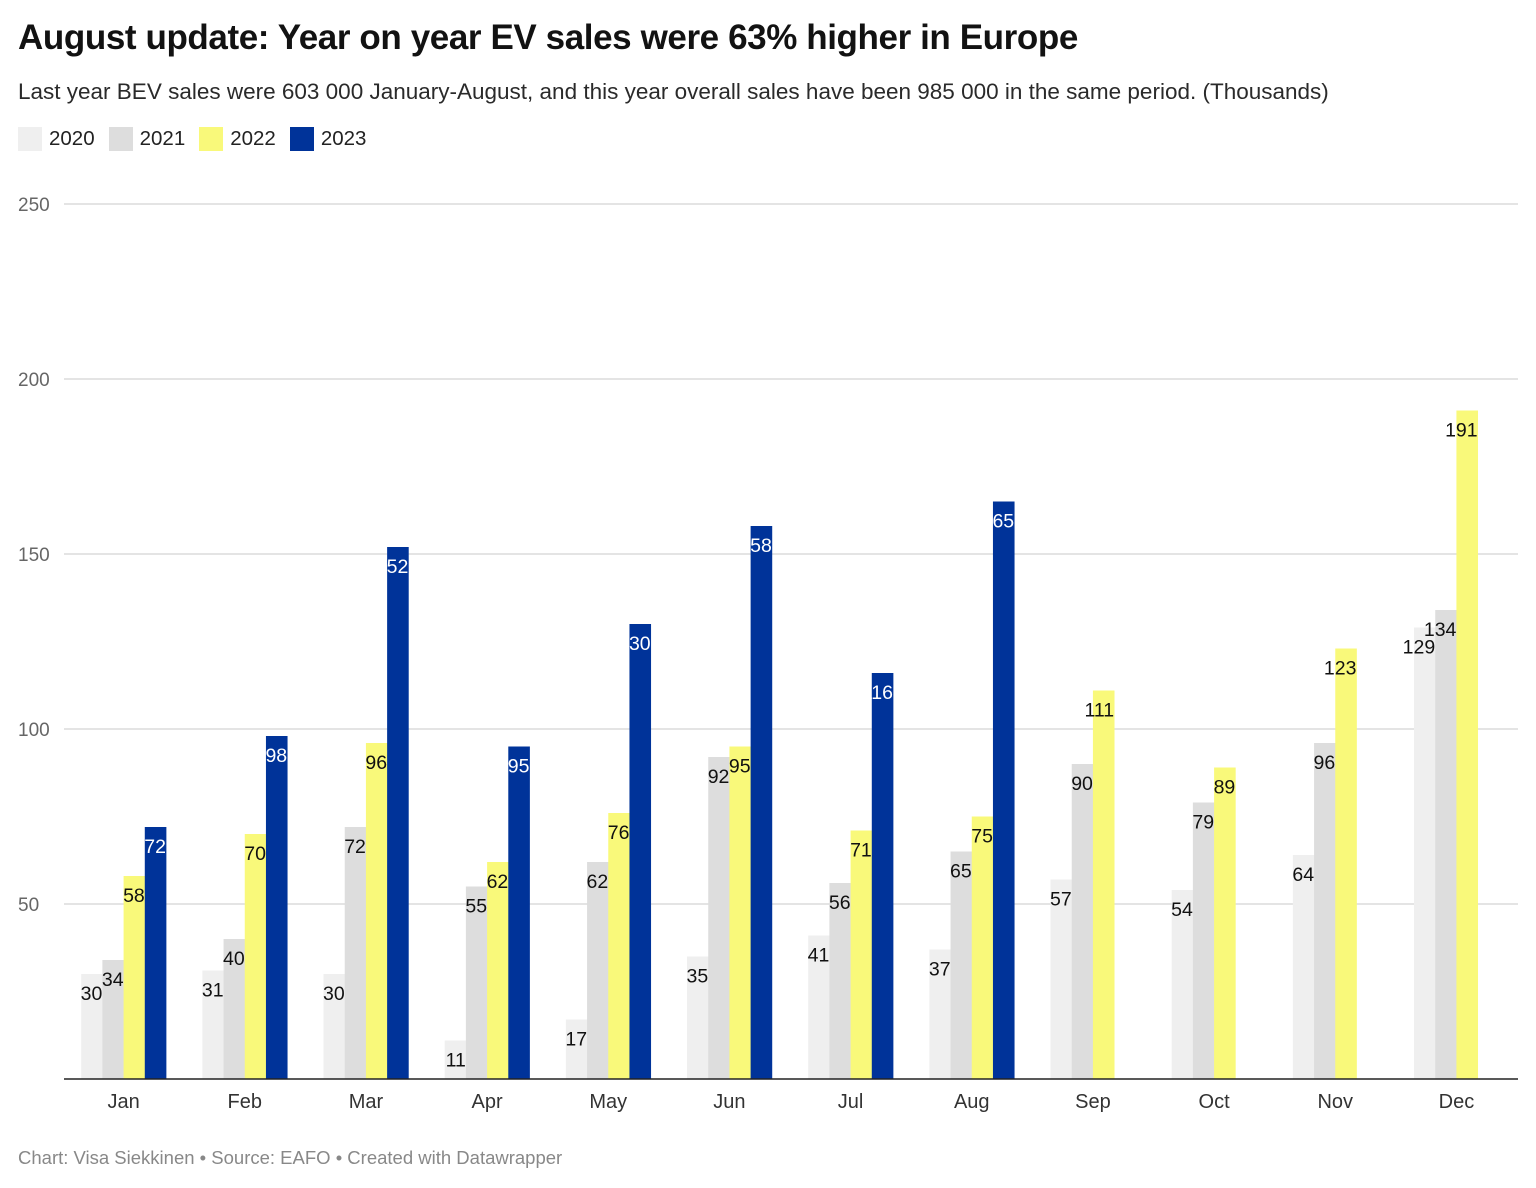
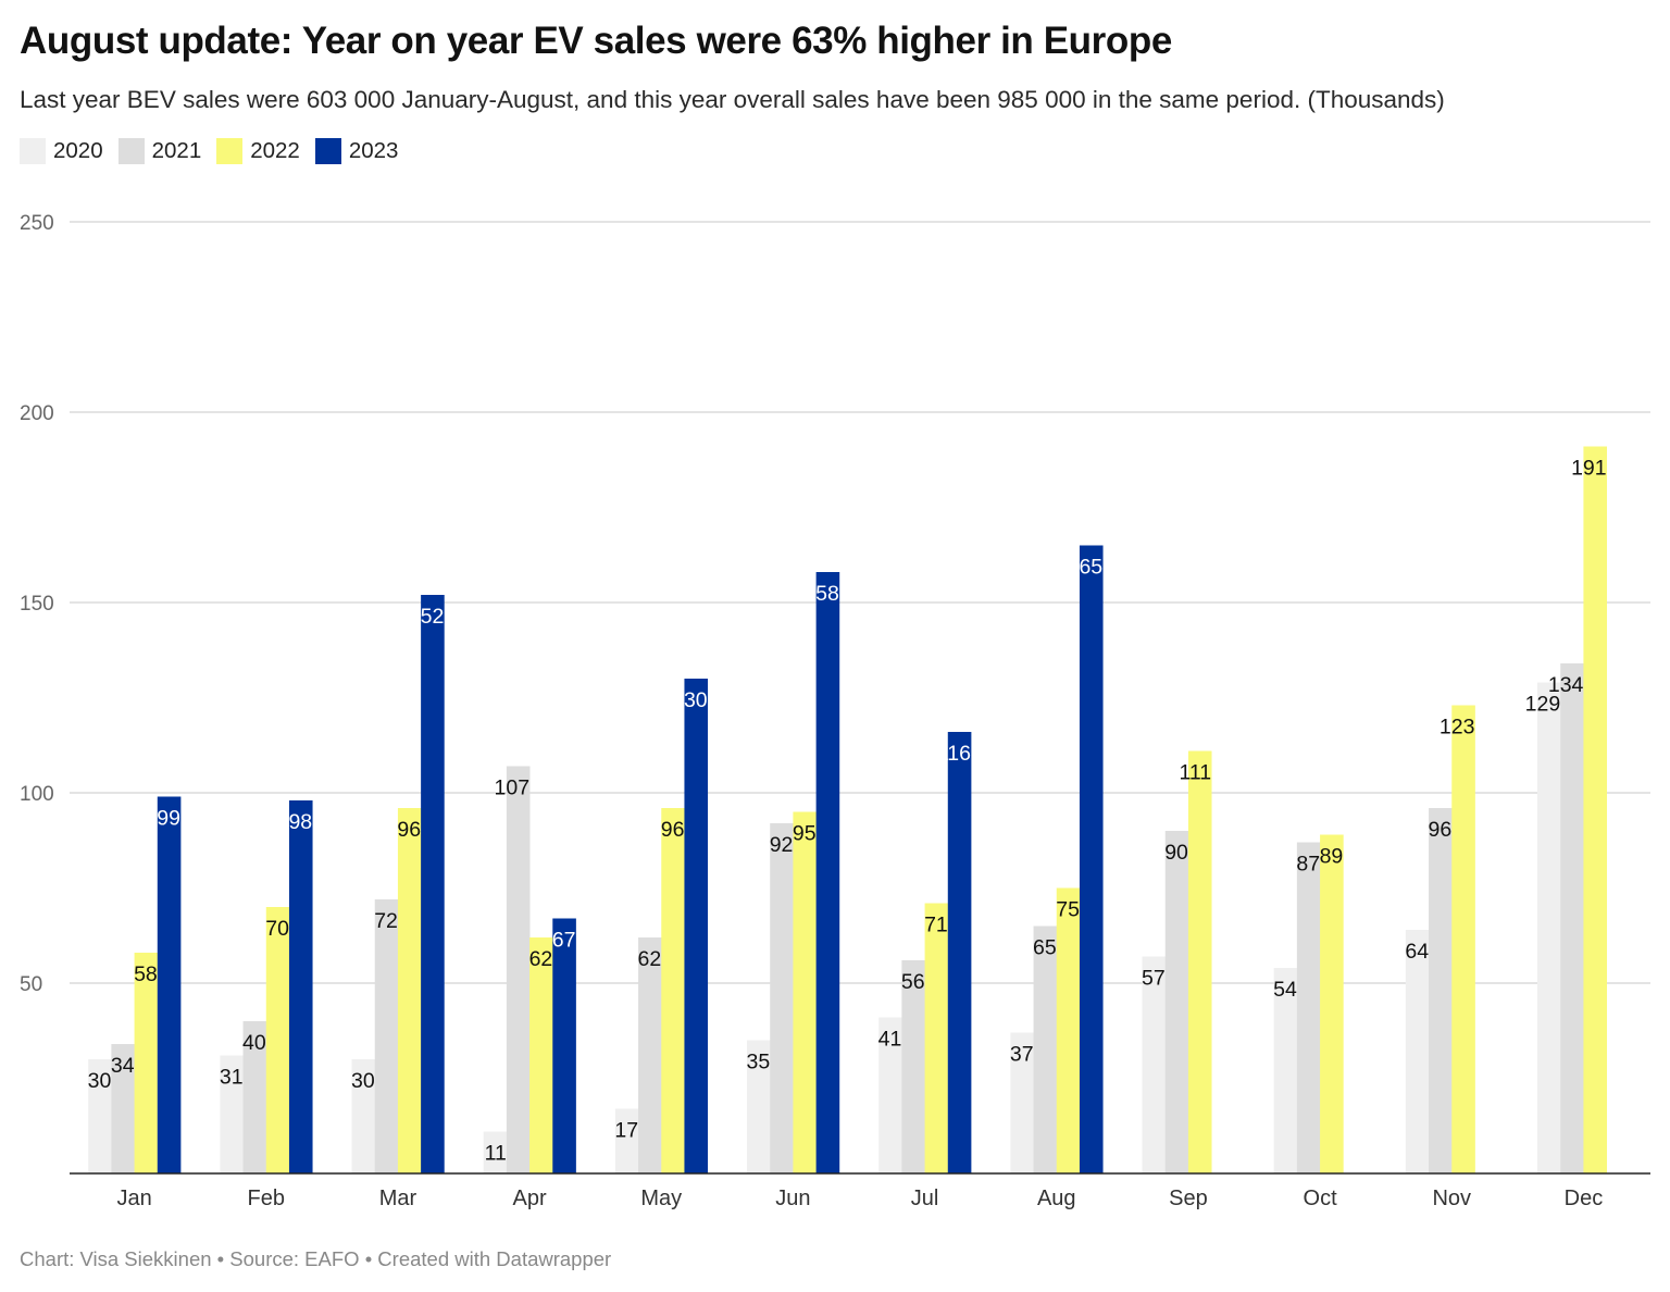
2023/Jan: 72 -> 99
2021/Apr: 55 -> 107
2023/Apr: 95 -> 67
2022/May: 76 -> 96
2021/Oct: 79 -> 87
